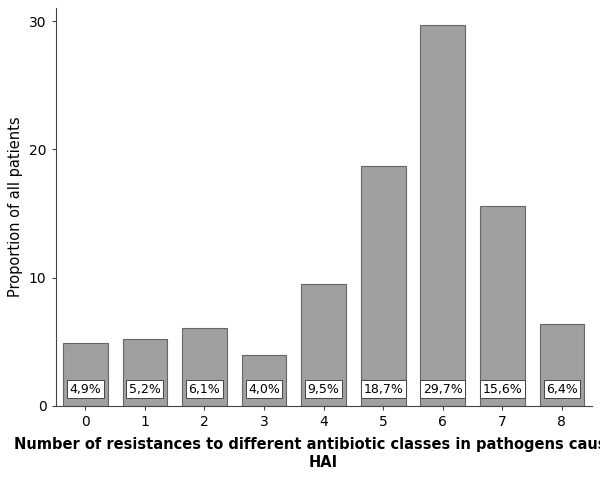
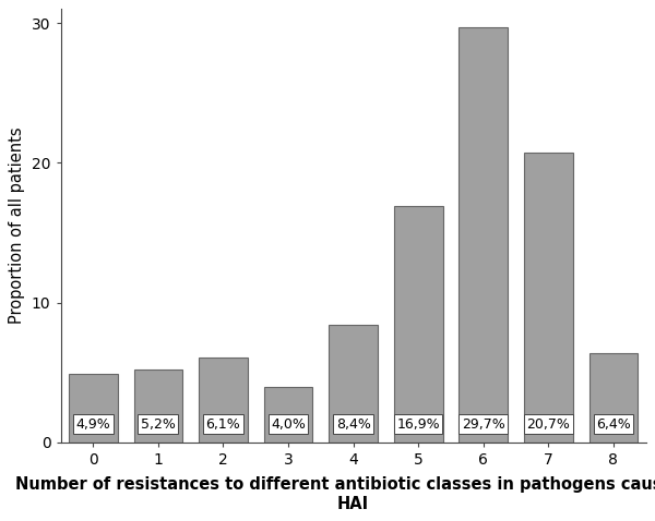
4: 9,5% -> 8,4%
5: 18,7% -> 16,9%
7: 15,6% -> 20,7%
